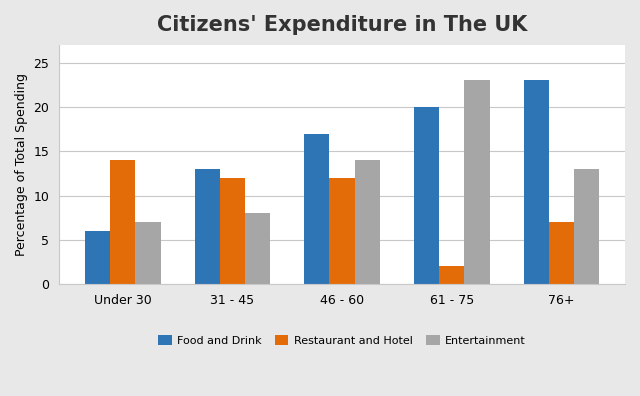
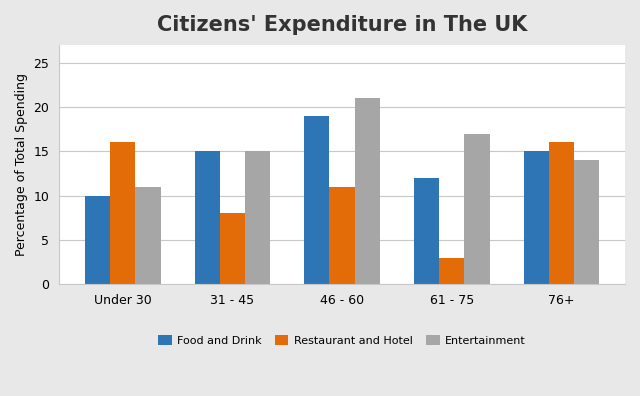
Food and Drink/Under 30: 6 -> 10
Restaurant and Hotel/Under 30: 14 -> 16
Entertainment/Under 30: 7 -> 11
Food and Drink/31 - 45: 13 -> 15
Restaurant and Hotel/31 - 45: 12 -> 8
Entertainment/31 - 45: 8 -> 15
Food and Drink/46 - 60: 17 -> 19
Restaurant and Hotel/46 - 60: 12 -> 11
Entertainment/46 - 60: 14 -> 21
Food and Drink/61 - 75: 20 -> 12
Restaurant and Hotel/61 - 75: 2 -> 3
Entertainment/61 - 75: 23 -> 17
Food and Drink/76+: 23 -> 15
Restaurant and Hotel/76+: 7 -> 16
Entertainment/76+: 13 -> 14
